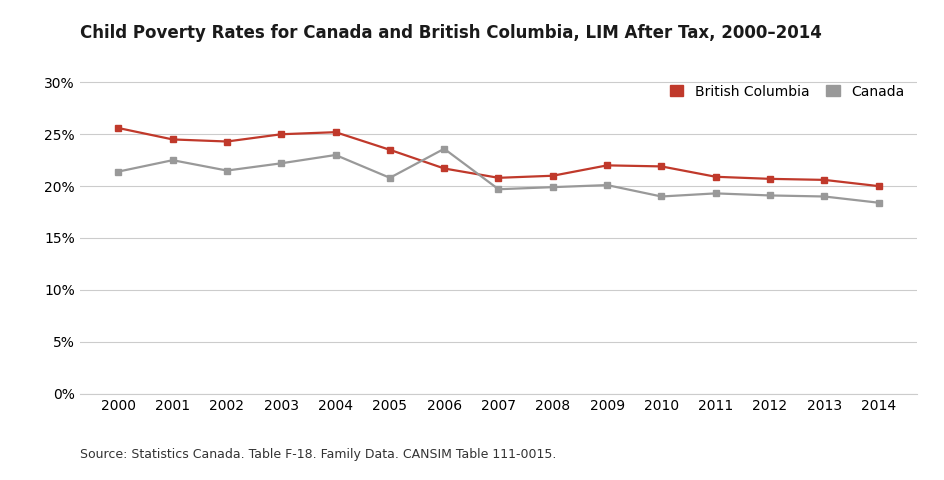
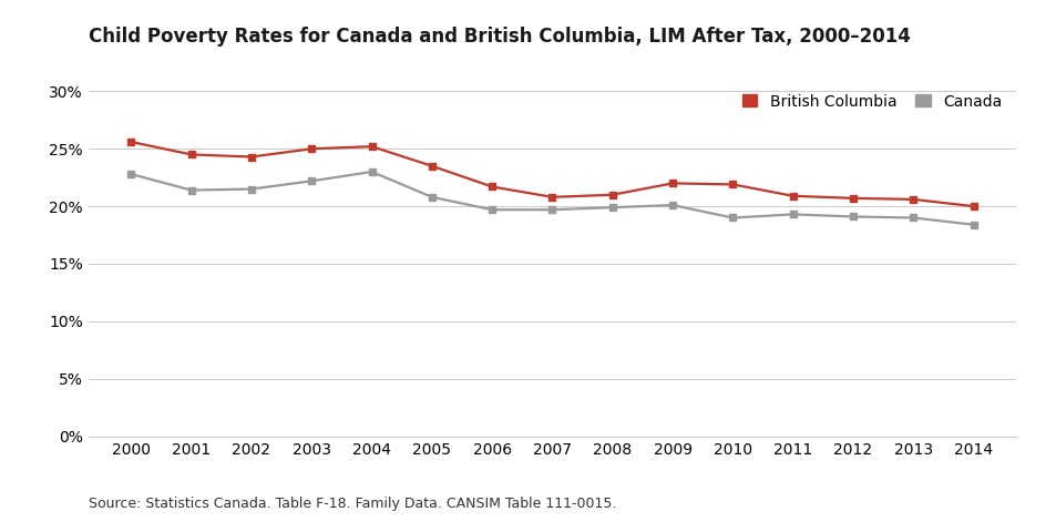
Canada/2000: 21.4% -> 22.8%
Canada/2001: 22.5% -> 21.4%
Canada/2006: 23.6% -> 19.7%
